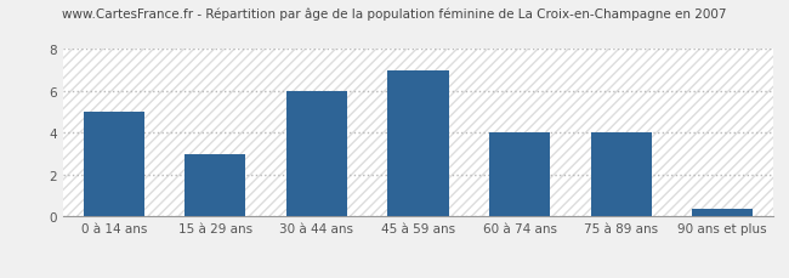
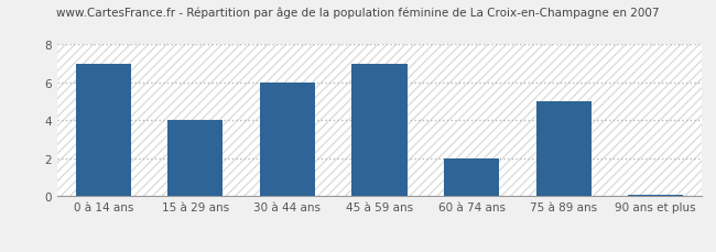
0 à 14 ans: 5.0 -> 7.0
15 à 29 ans: 3.0 -> 4.0
60 à 74 ans: 4.0 -> 2.0
75 à 89 ans: 4.0 -> 5.0
90 ans et plus: 0.4 -> 0.1
